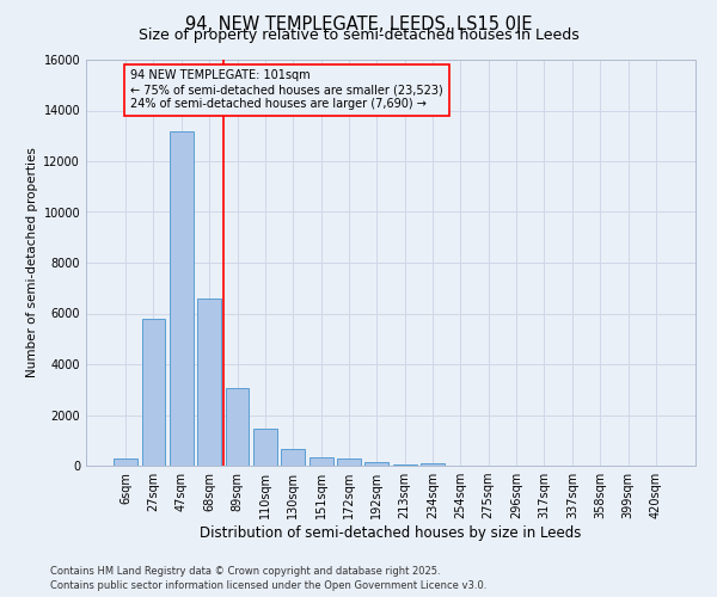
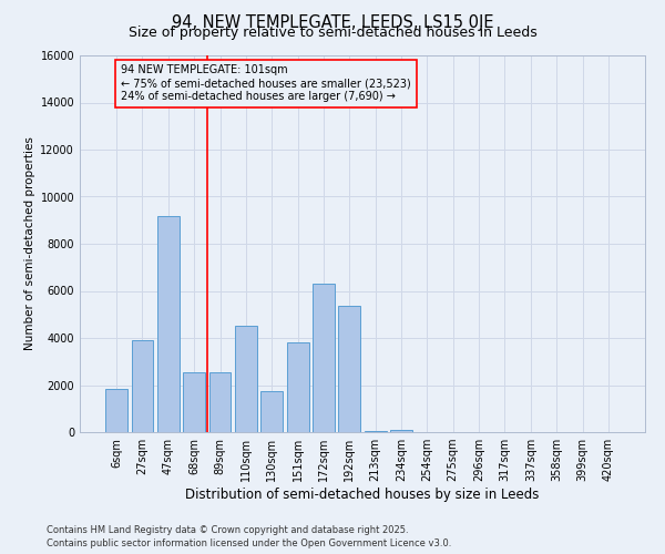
6sqm: 300 -> 1850
27sqm: 5800 -> 3900
47sqm: 13200 -> 9200
68sqm: 6600 -> 2550
89sqm: 3050 -> 2550
110sqm: 1480 -> 4500
130sqm: 650 -> 1750
151sqm: 320 -> 3800
172sqm: 270 -> 6300
192sqm: 120 -> 5350
